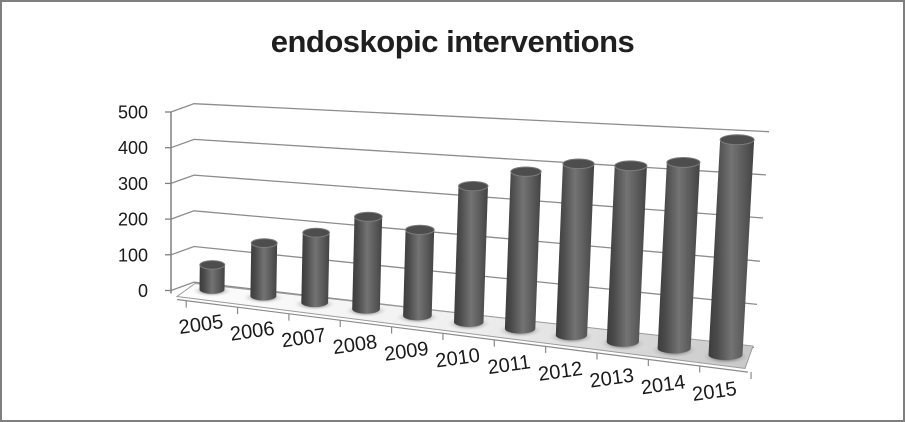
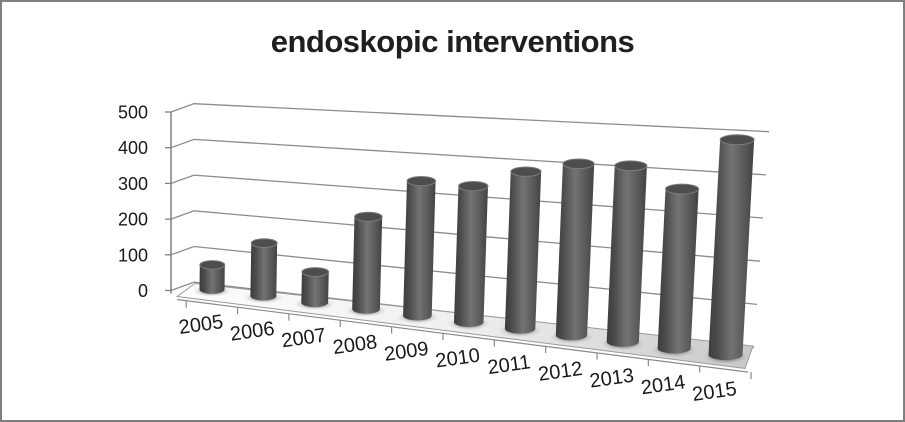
2007: 160 -> 70
2009: 180 -> 290
2014: 350 -> 300
